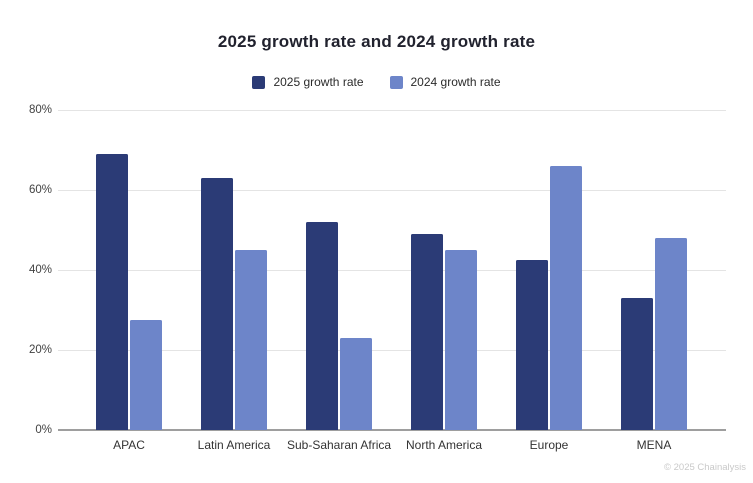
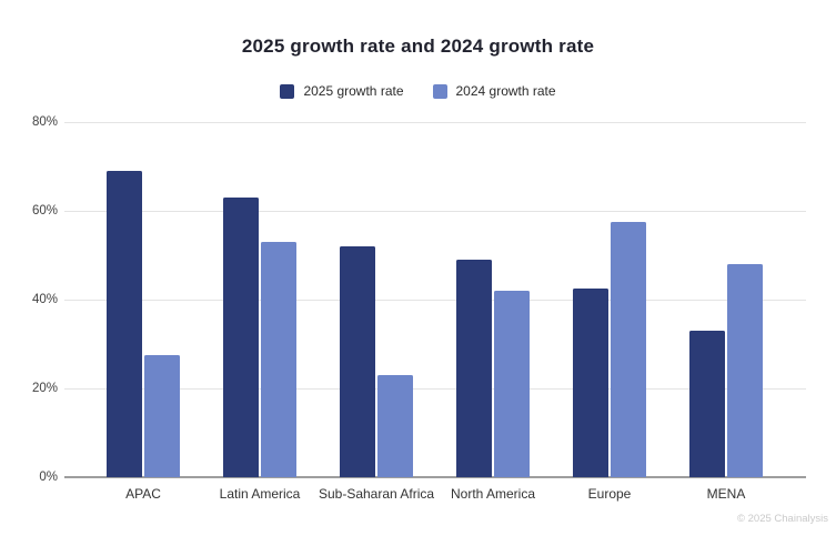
2024 growth rate/Latin America: 45% -> 53%
2024 growth rate/North America: 45% -> 42%
2024 growth rate/Europe: 66% -> 58%
